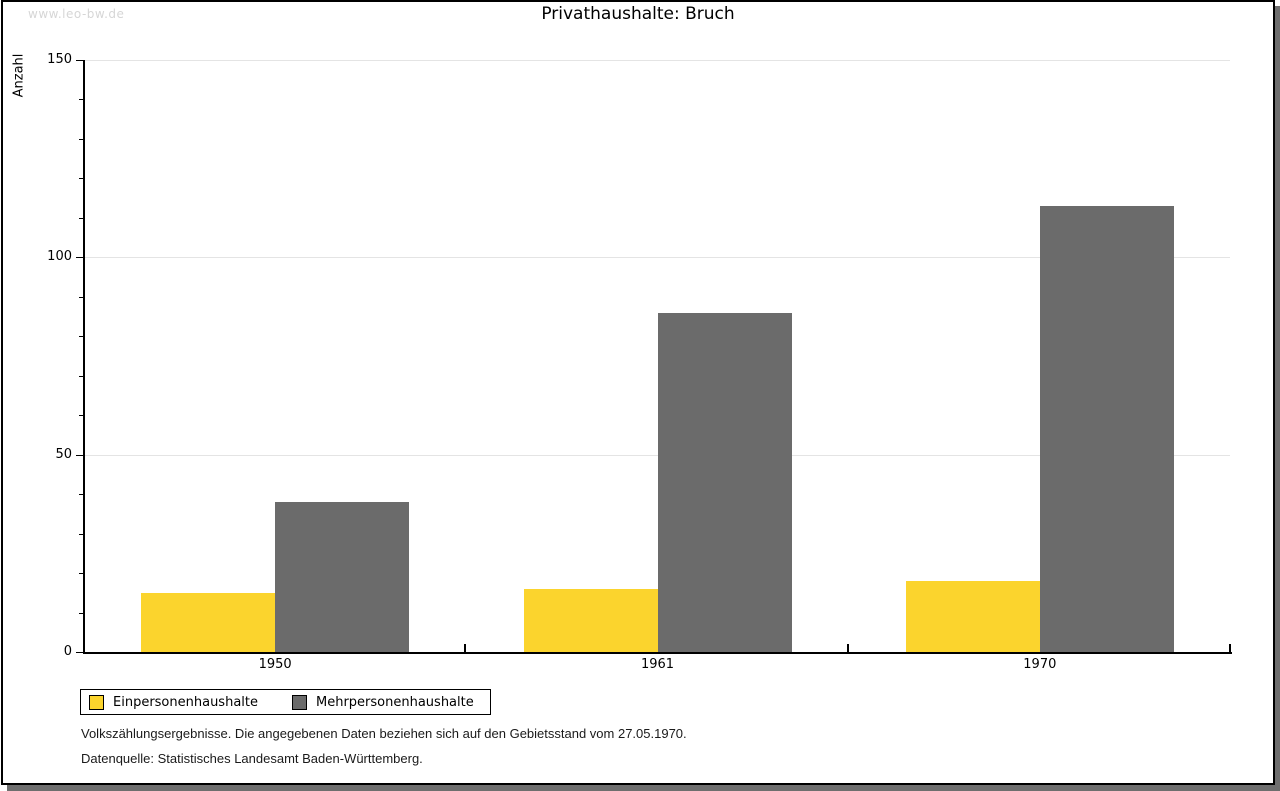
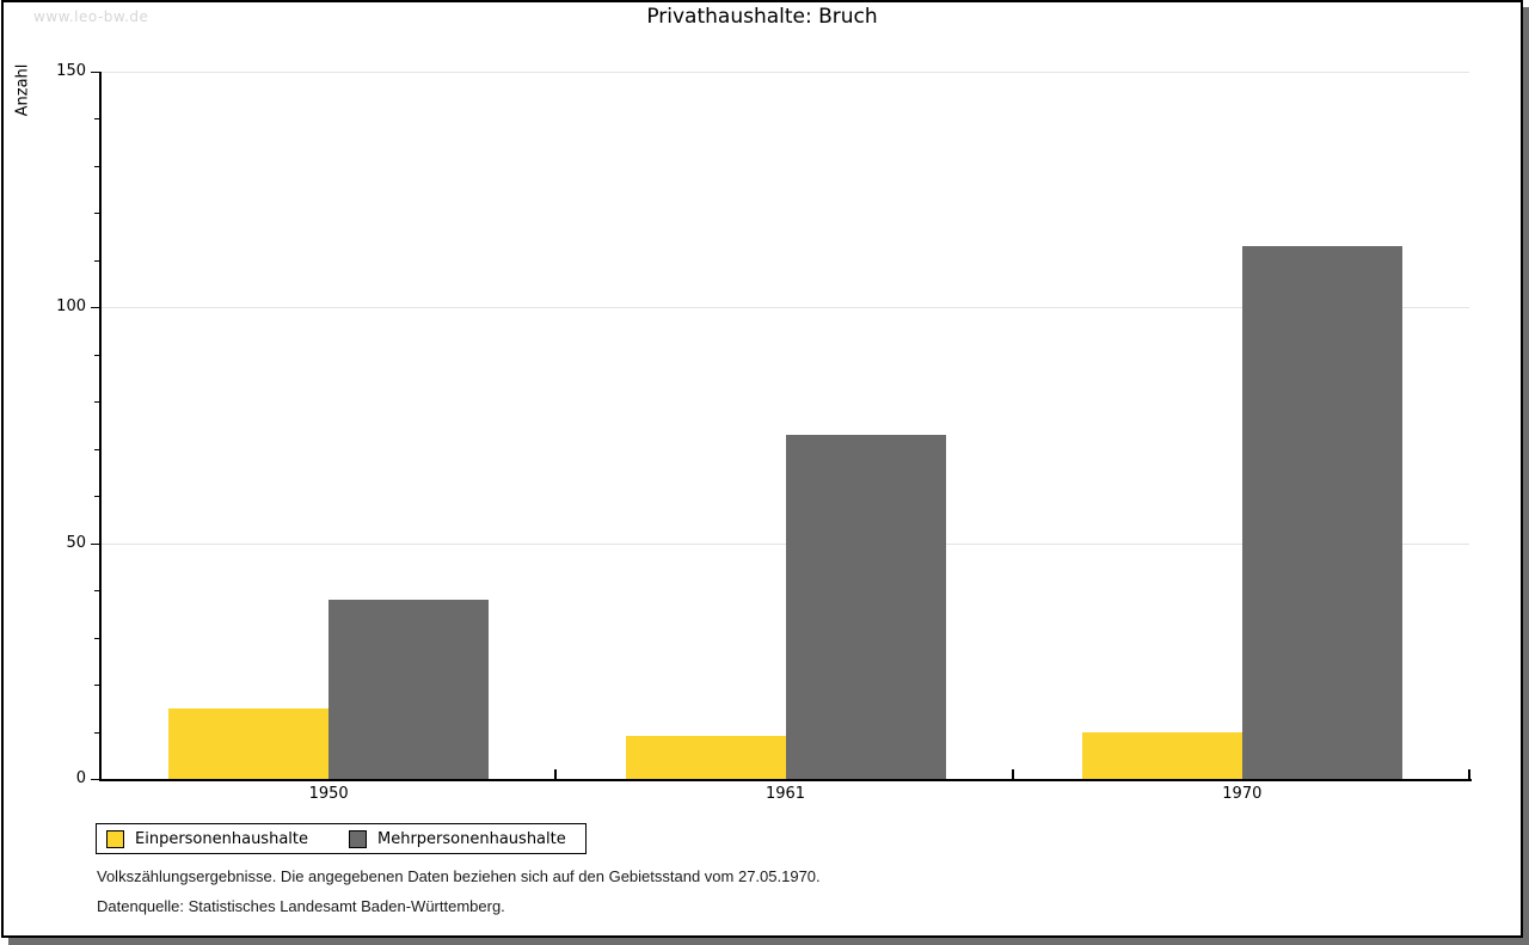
Einpersonenhaushalte/1961: 16 -> 9
Mehrpersonenhaushalte/1961: 86 -> 73
Einpersonenhaushalte/1970: 18 -> 10
